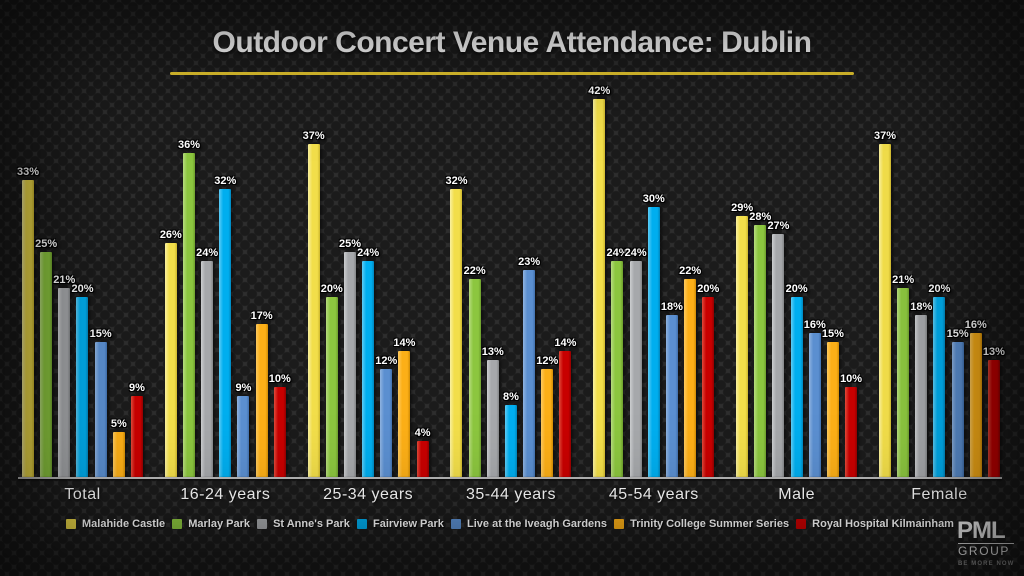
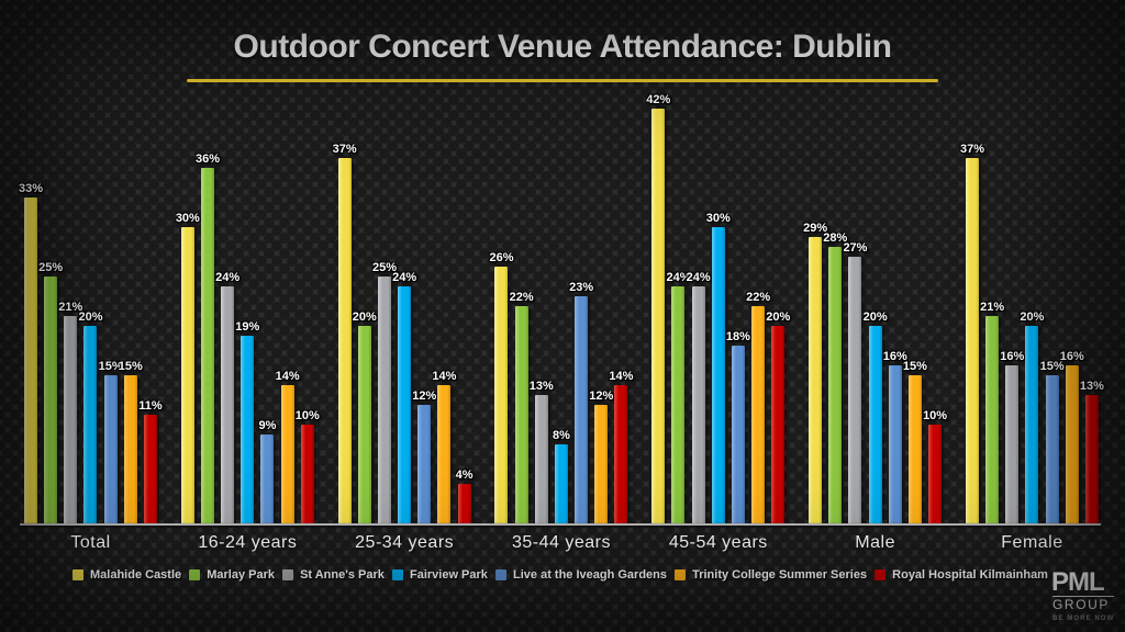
Trinity College Summer Series/Total: 5% -> 15%
Royal Hospital Kilmainham/Total: 9% -> 11%
Malahide Castle/16-24 years: 26% -> 30%
Fairview Park/16-24 years: 32% -> 19%
Trinity College Summer Series/16-24 years: 17% -> 14%
Malahide Castle/35-44 years: 32% -> 26%
St Anne's Park/Female: 18% -> 16%
